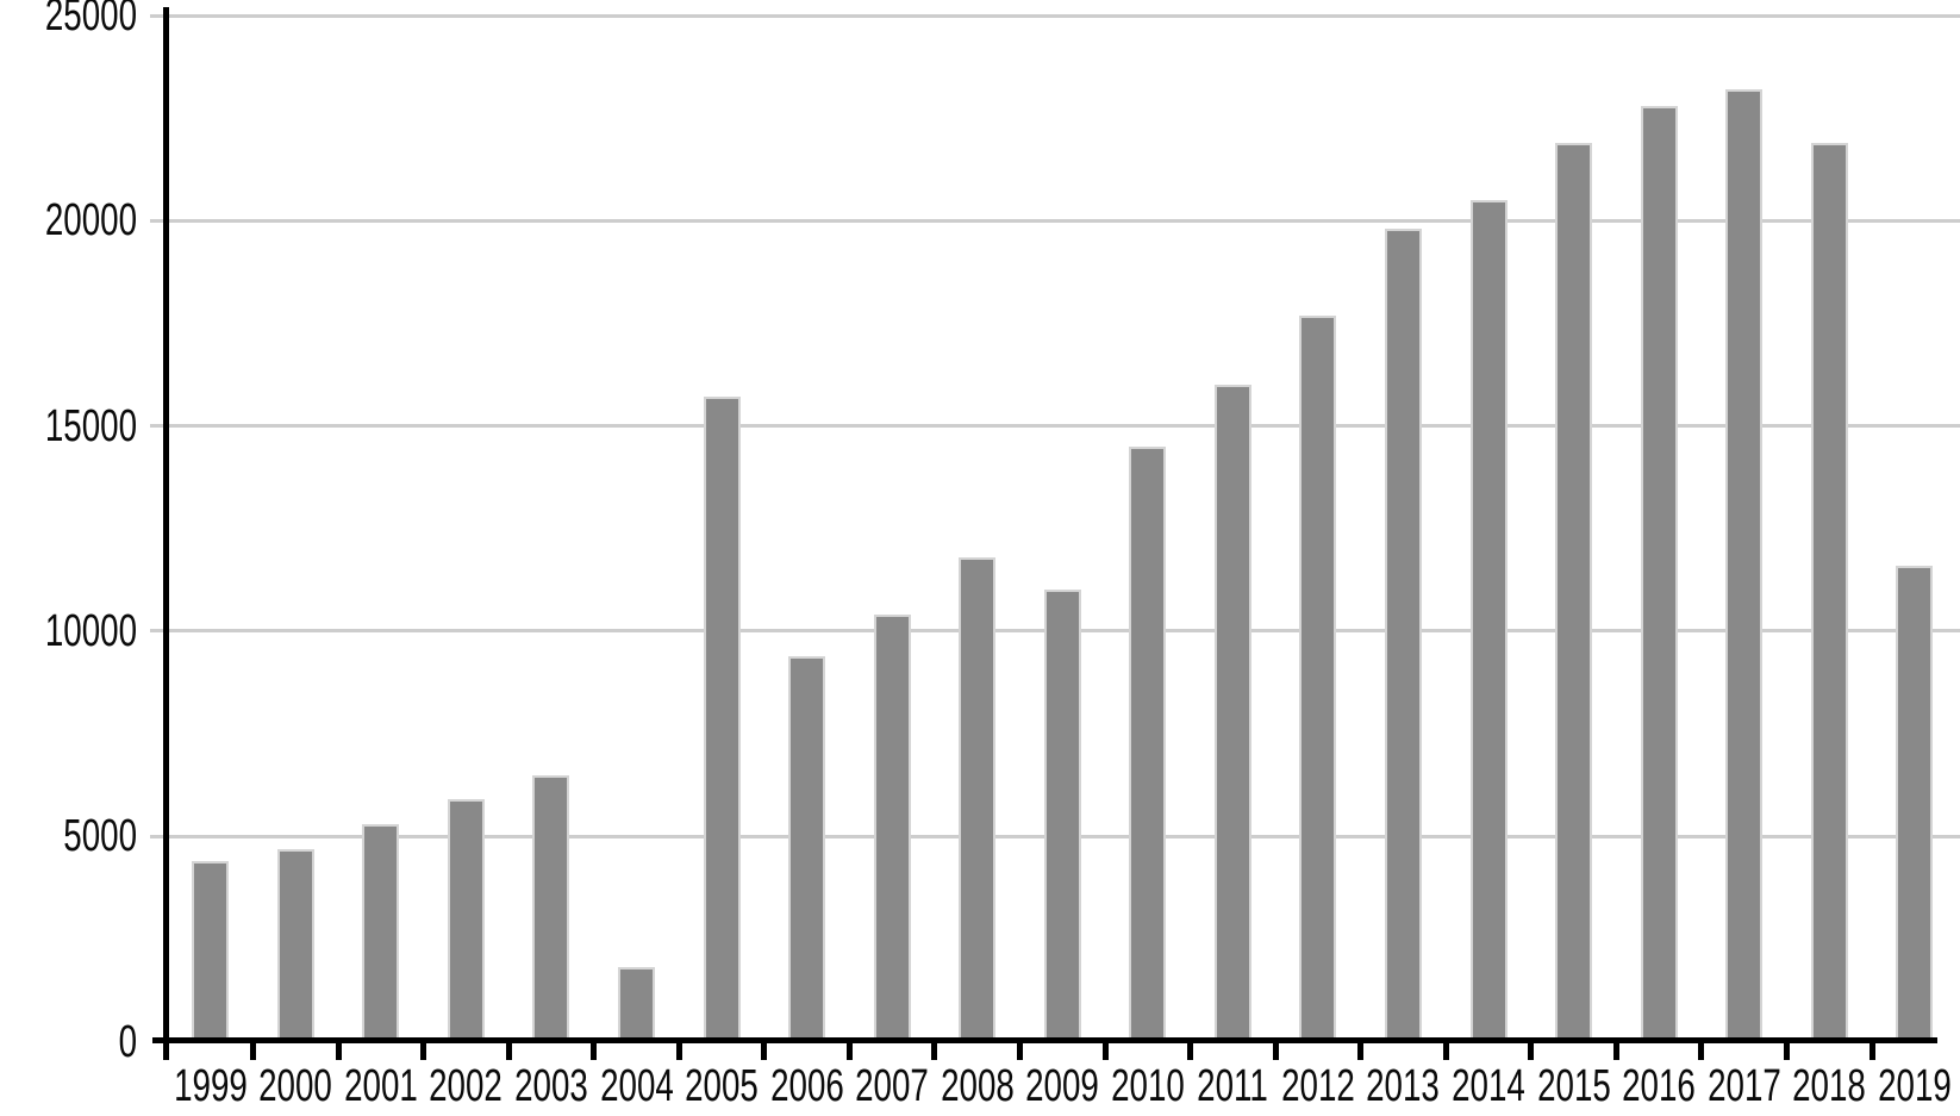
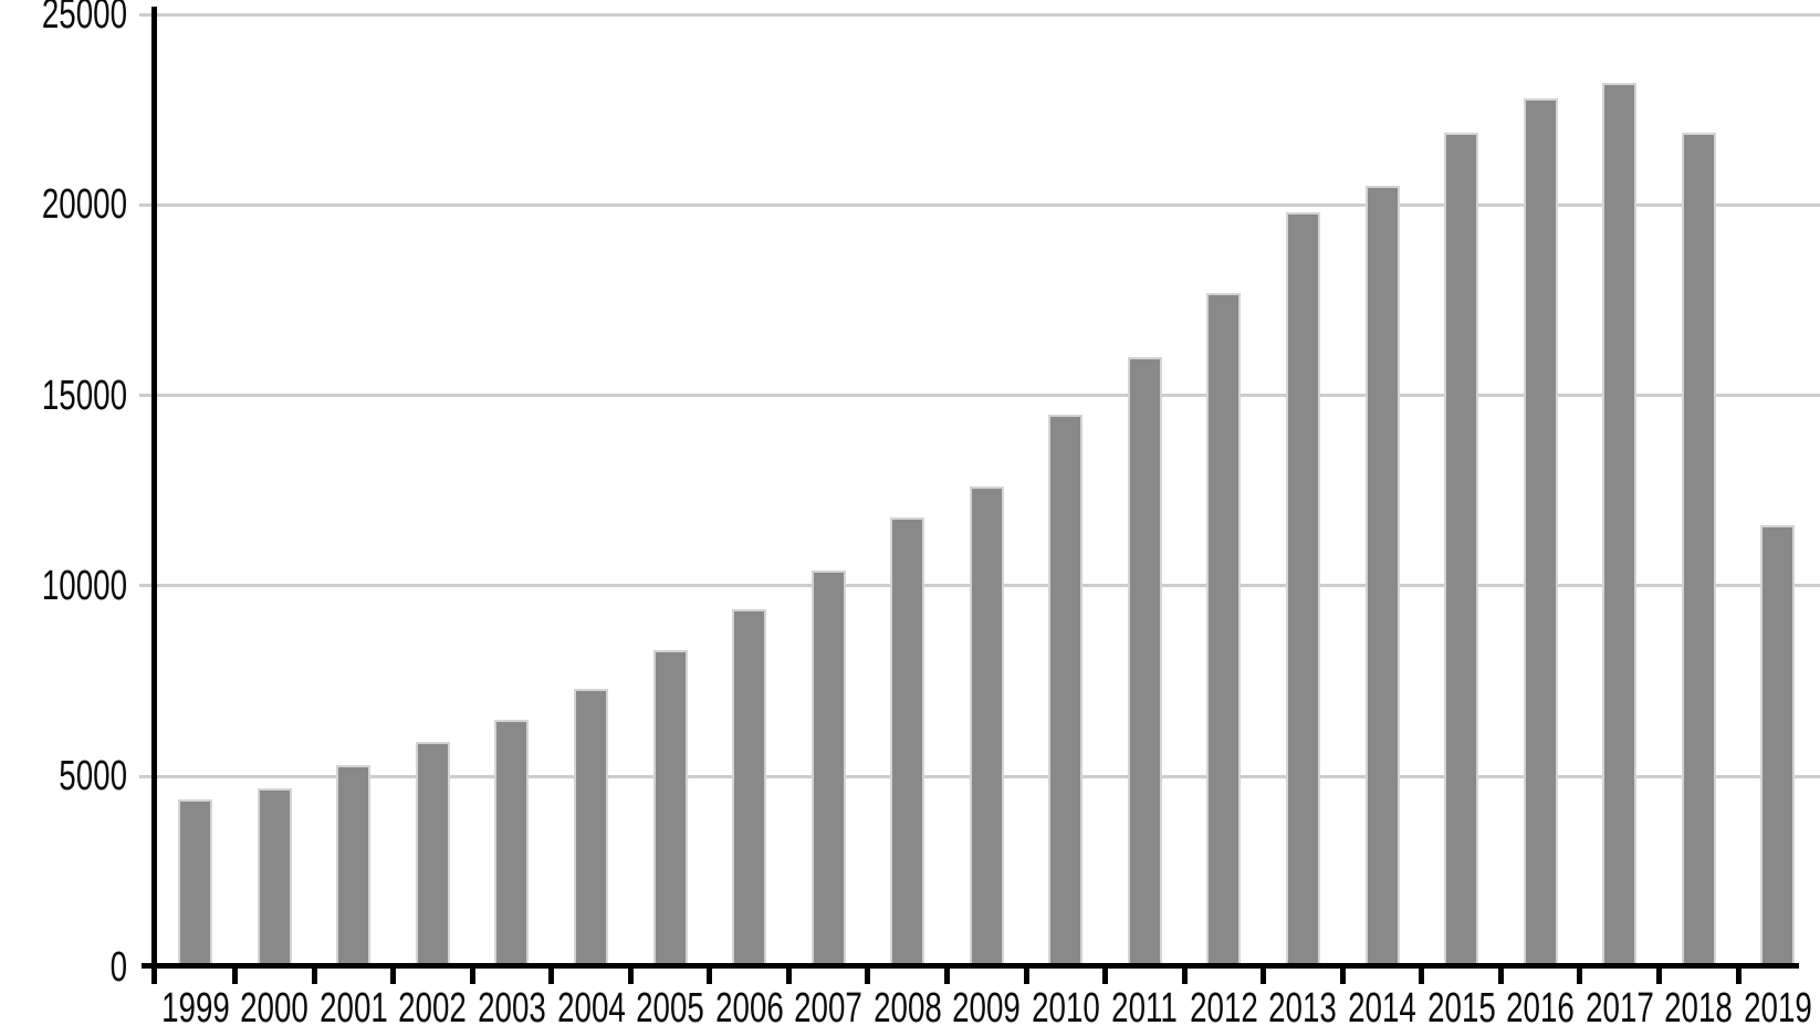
2004: 1800 -> 7300
2005: 15700 -> 8300
2009: 11000 -> 12600
